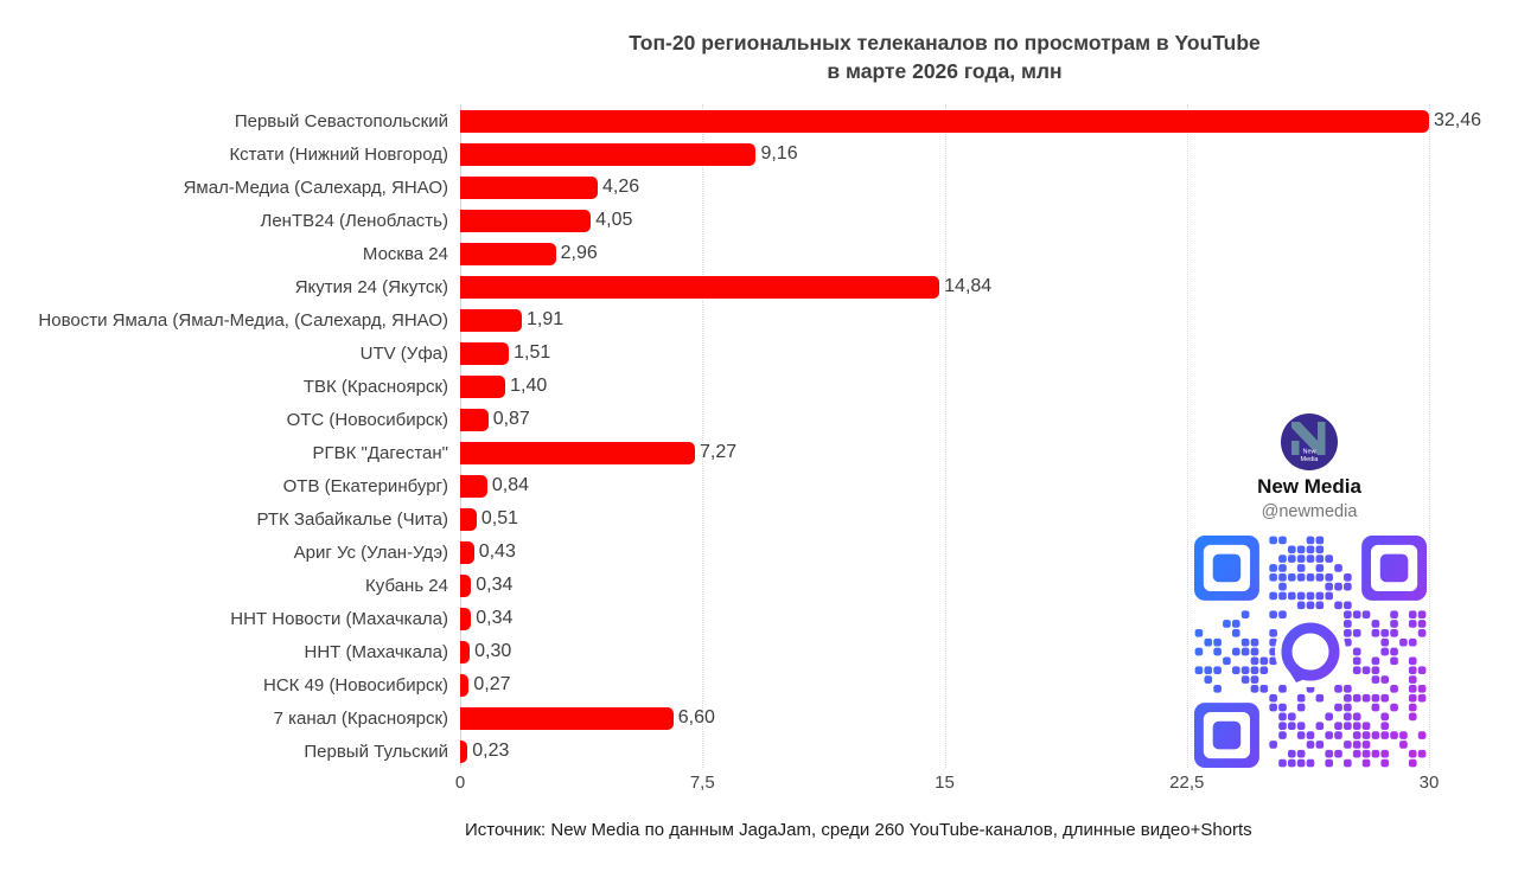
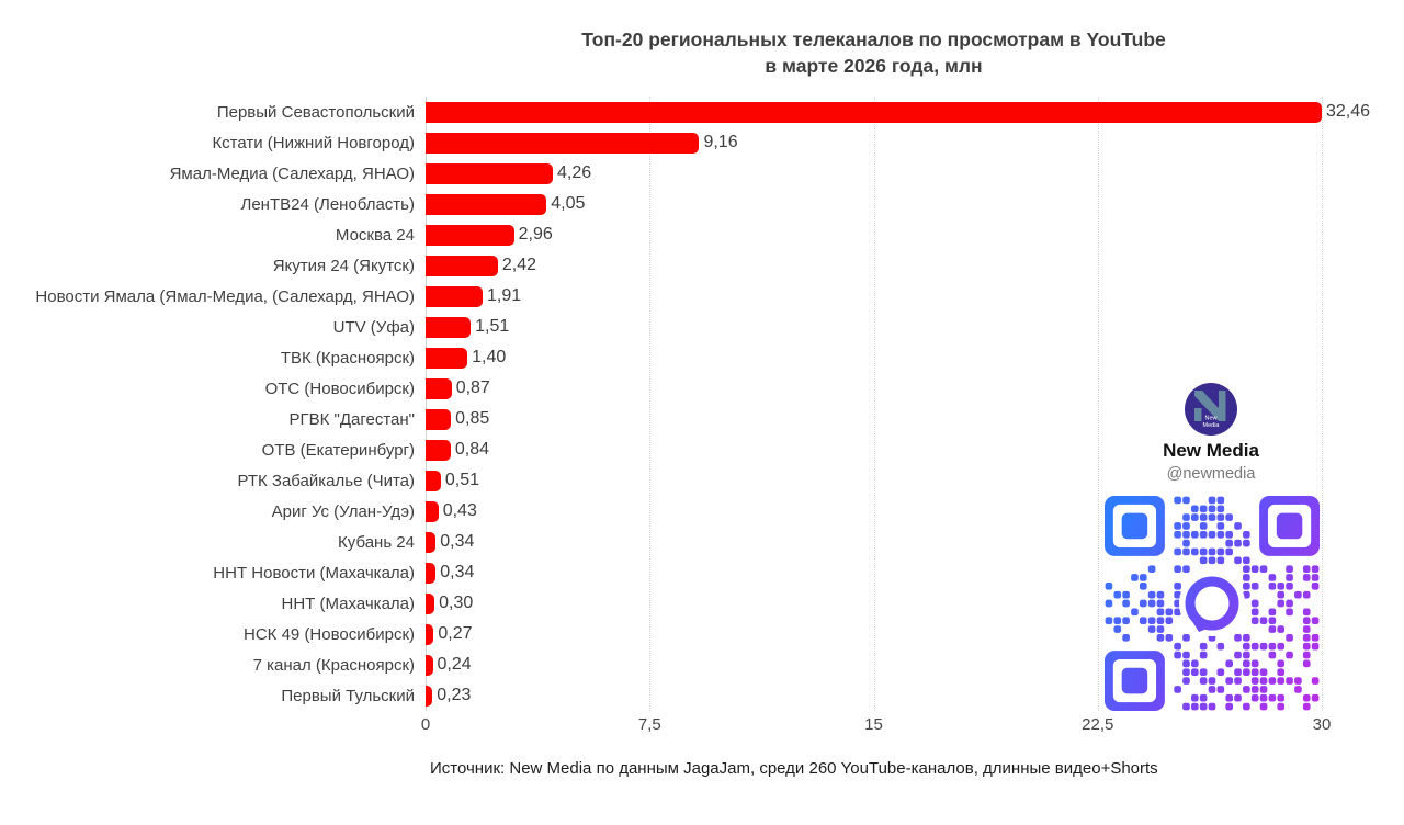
Якутия 24 (Якутск): 14,84 -> 2,42
РГВК "Дагестан": 7,27 -> 0,85
7 канал (Красноярск): 6,60 -> 0,24
